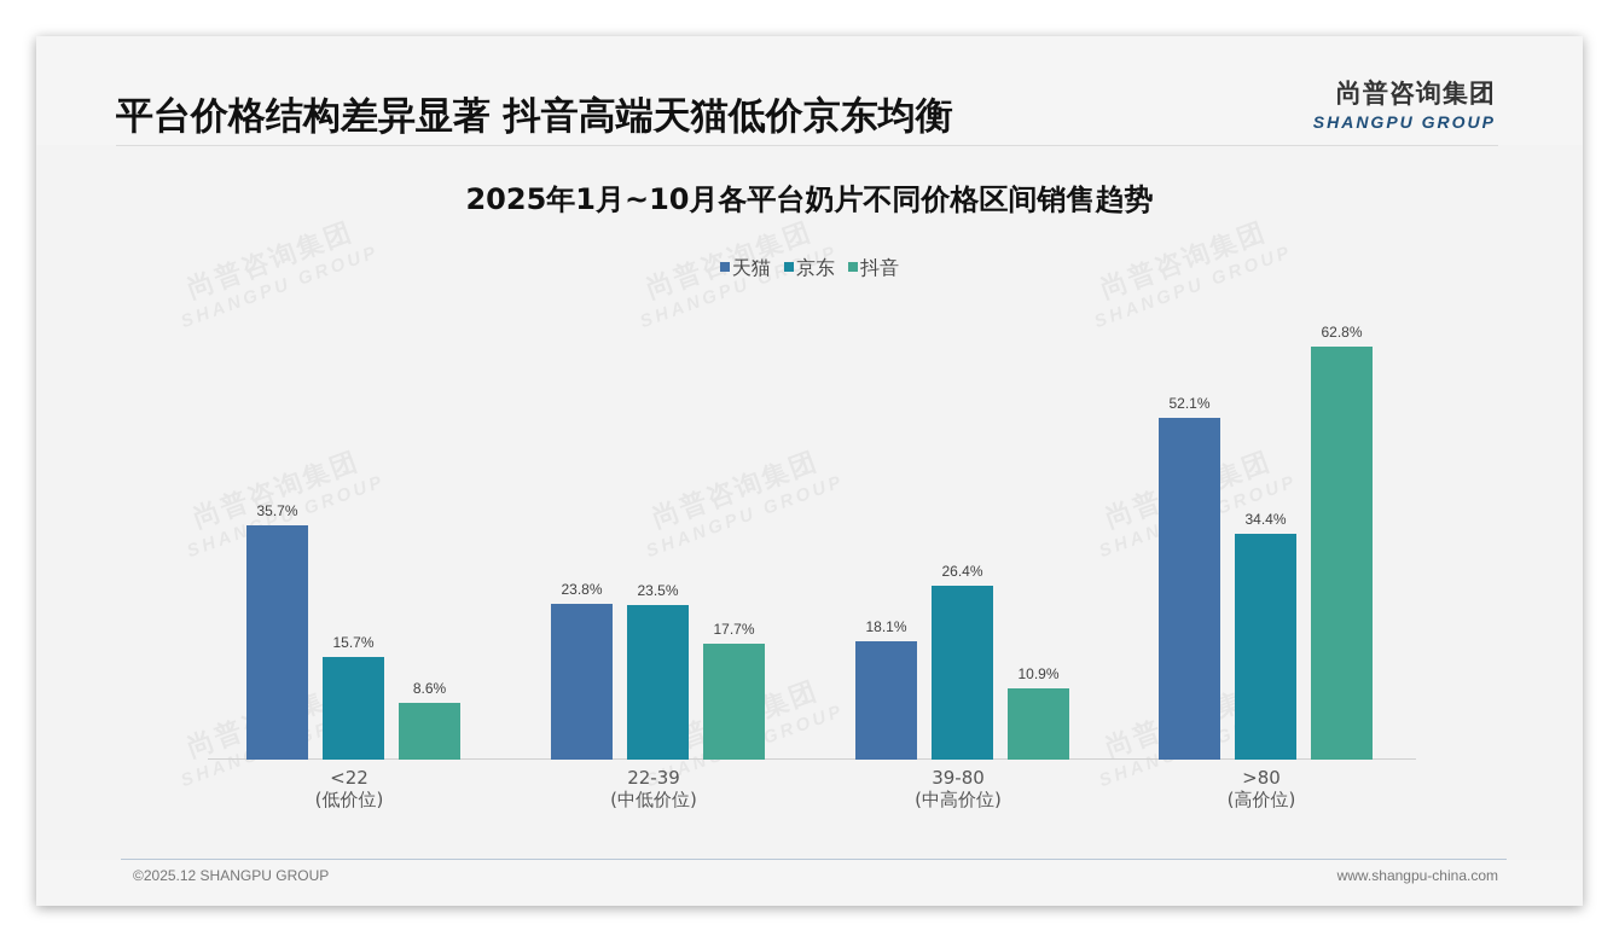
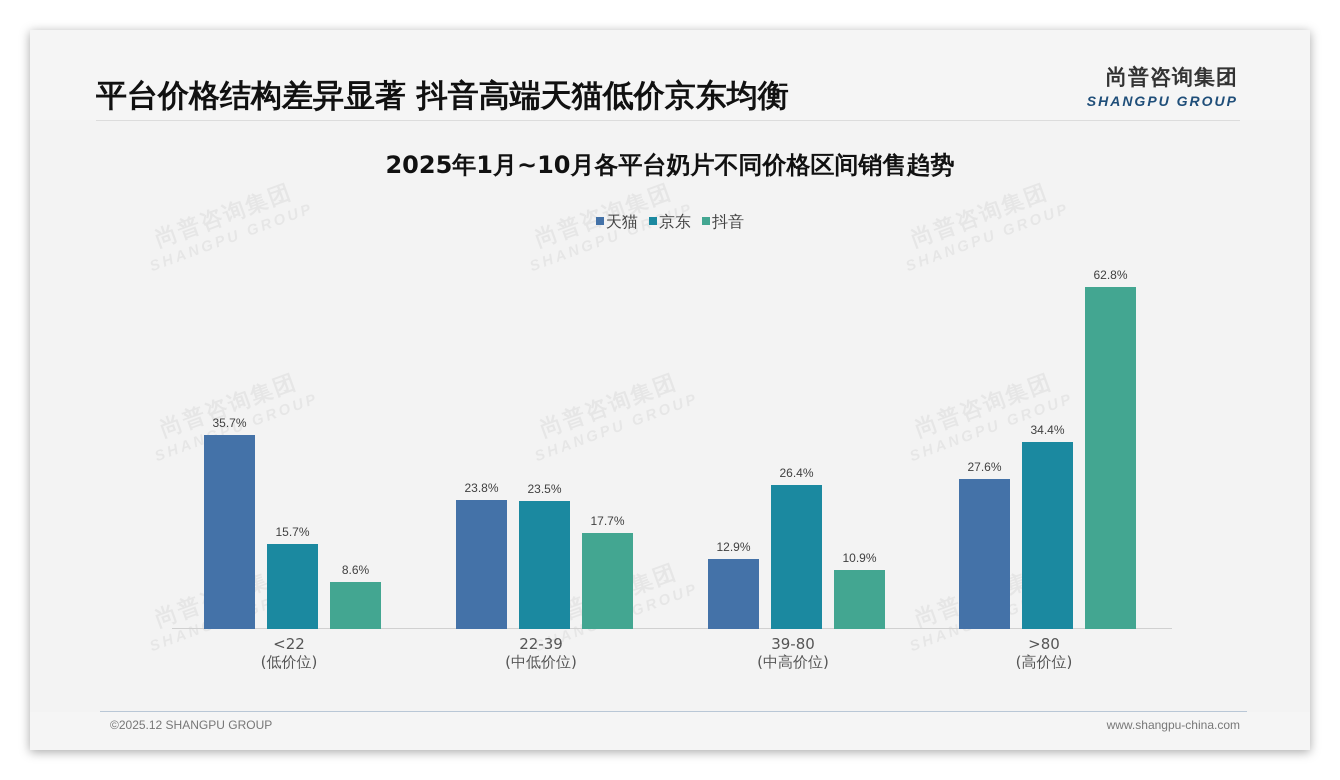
天猫/39-80: 18.1% -> 12.9%
天猫/>80: 52.1% -> 27.6%
